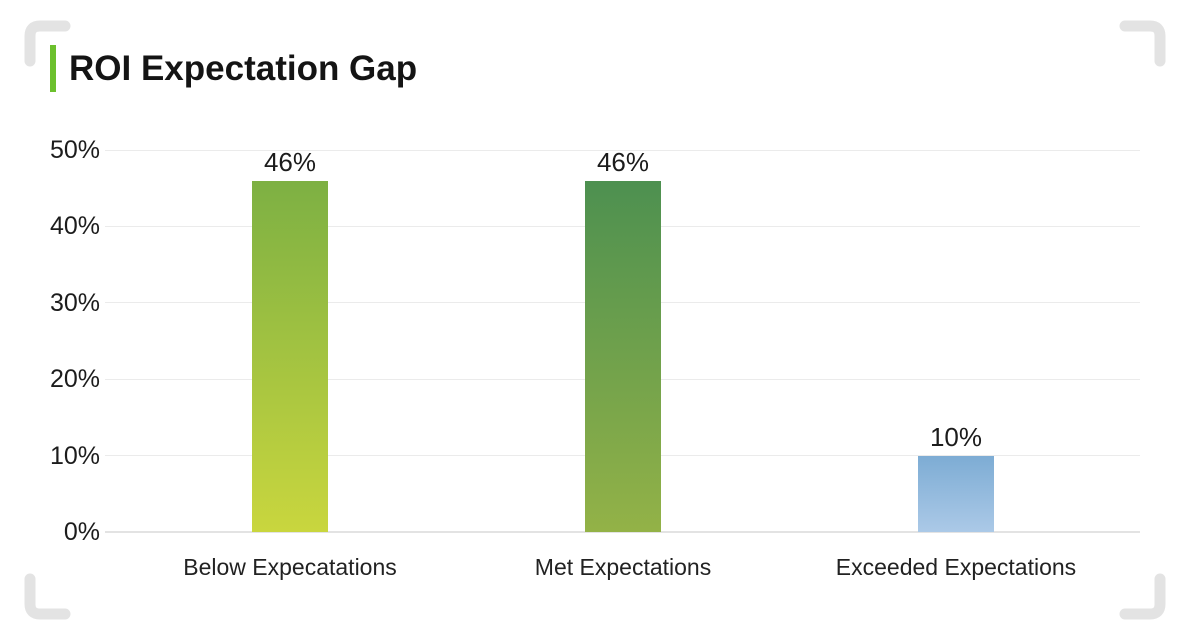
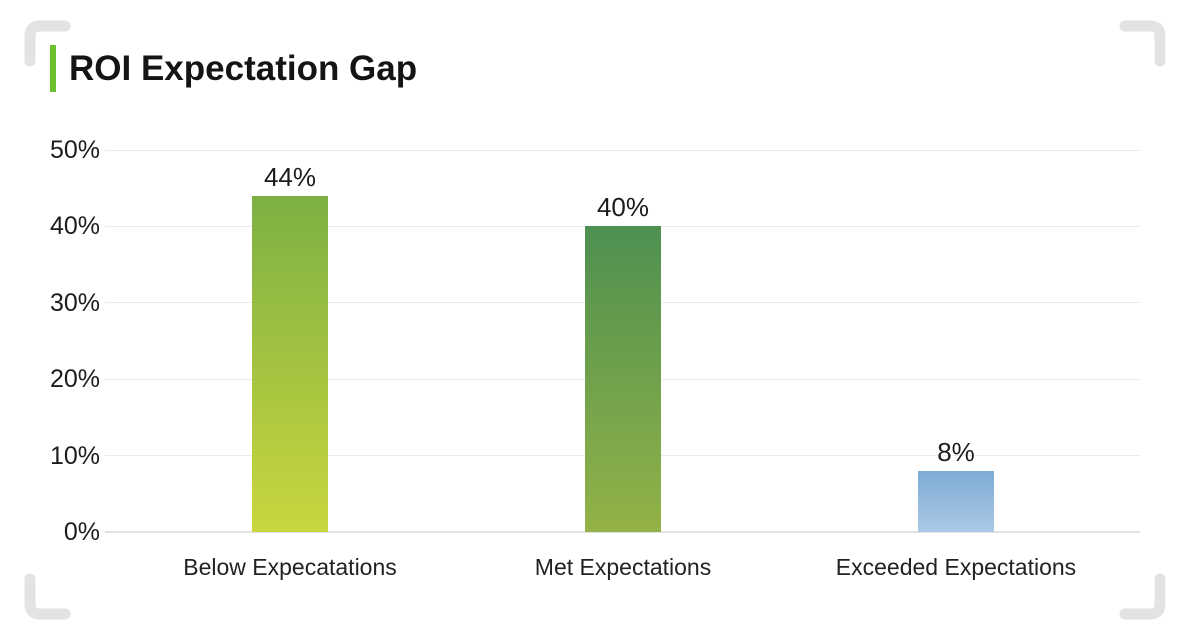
Below Expecatations: 46% -> 44%
Met Expectations: 46% -> 40%
Exceeded Expectations: 10% -> 8%
